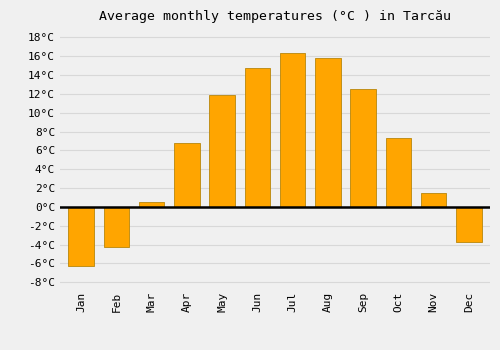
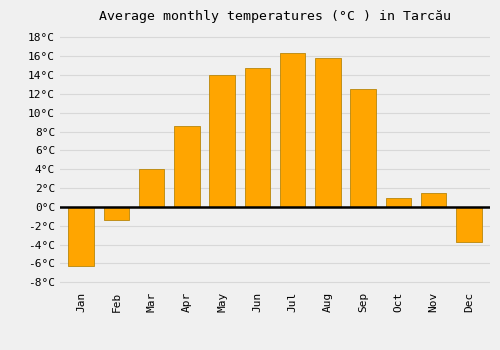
Feb: -4.3°C -> -1.4°C
Mar: 0.5°C -> 4.0°C
Apr: 6.8°C -> 8.6°C
May: 11.9°C -> 14.0°C
Oct: 7.3°C -> 1.0°C
